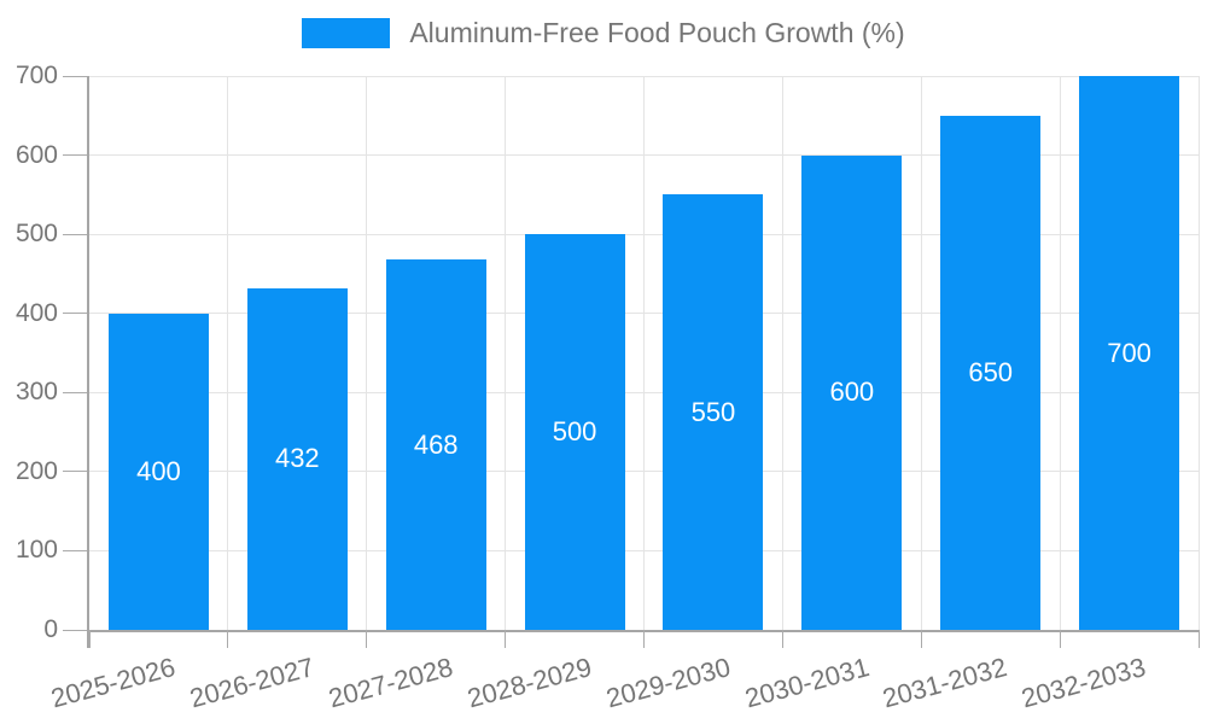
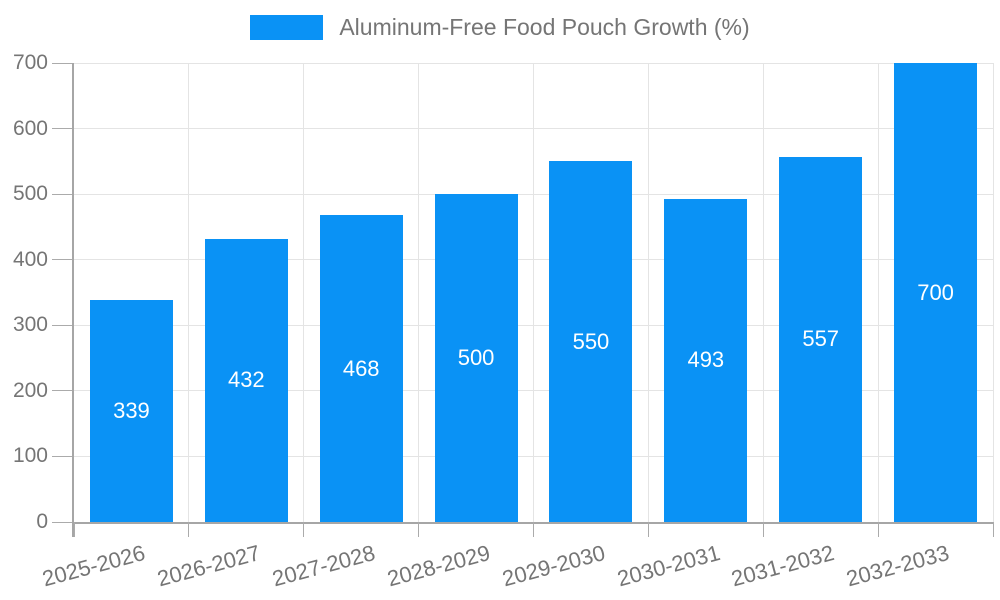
2025-2026: 400 -> 339
2030-2031: 600 -> 493
2031-2032: 650 -> 557
